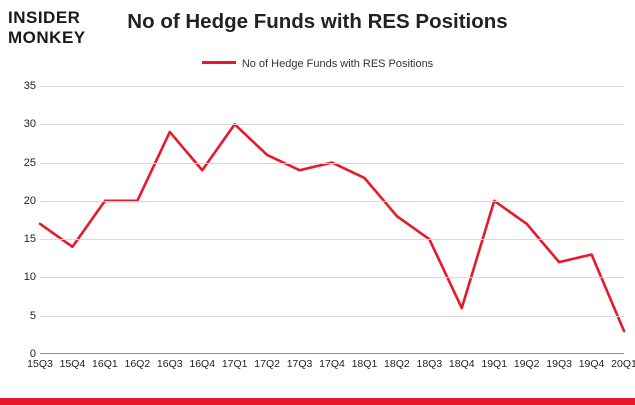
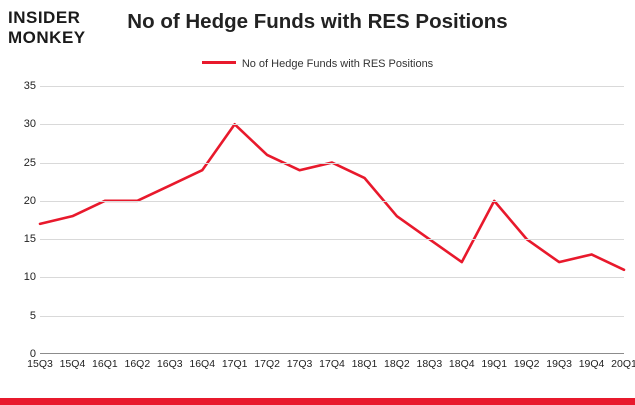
15Q4: 14 -> 18
16Q3: 29 -> 22
18Q4: 6 -> 12
19Q2: 17 -> 15
20Q1: 3 -> 11
